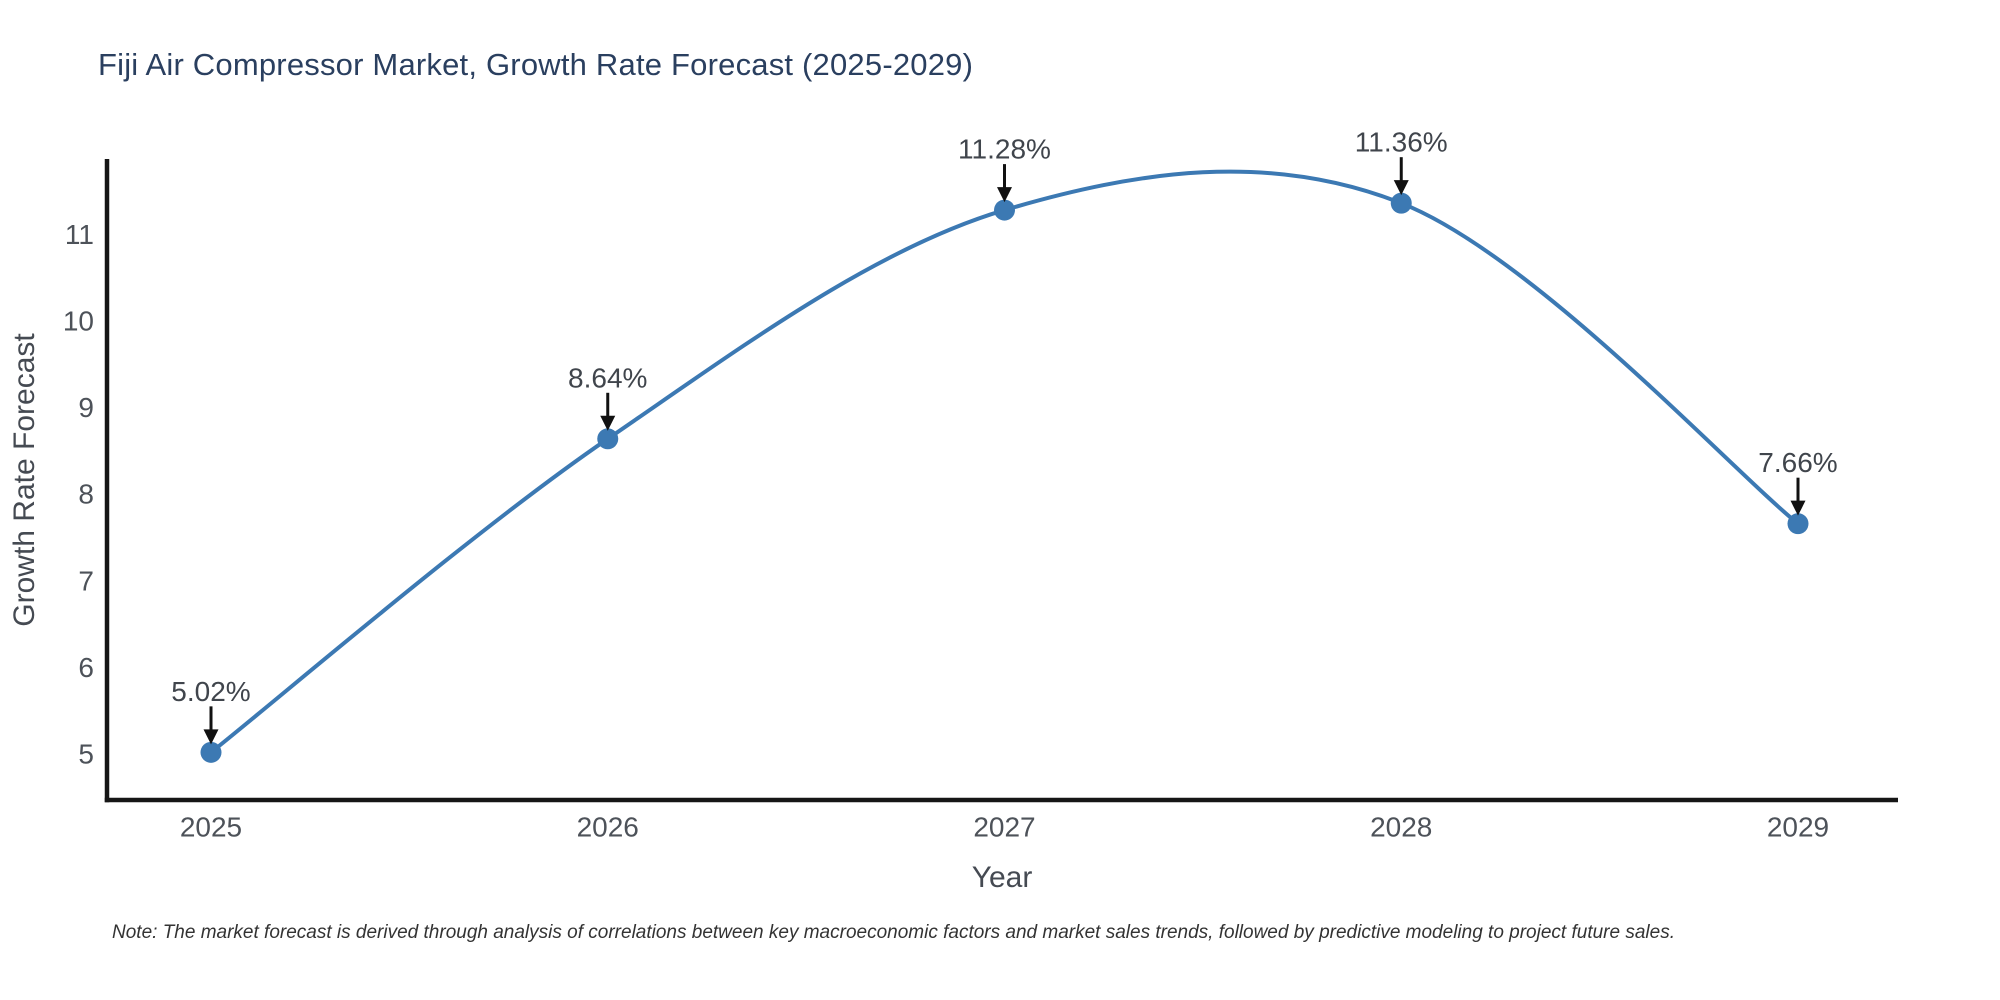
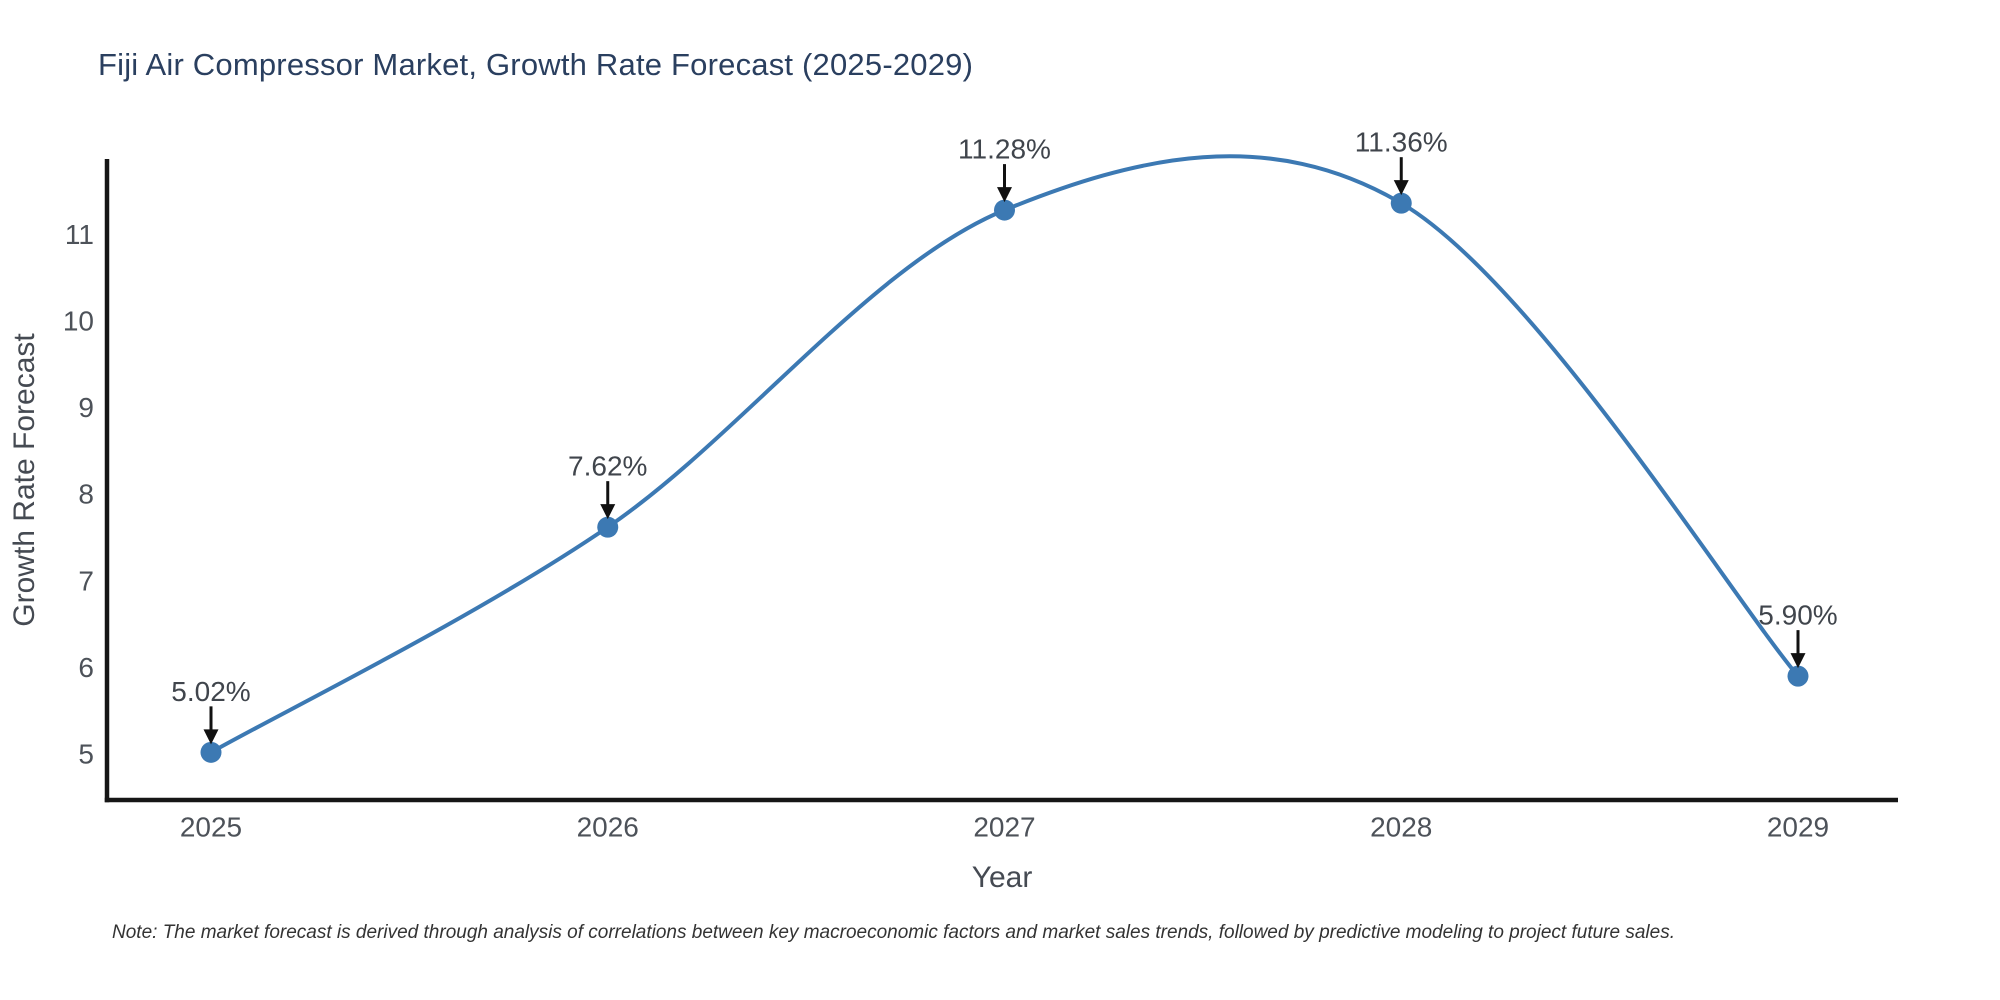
2026: 8.64% -> 7.62%
2029: 7.66% -> 5.90%
